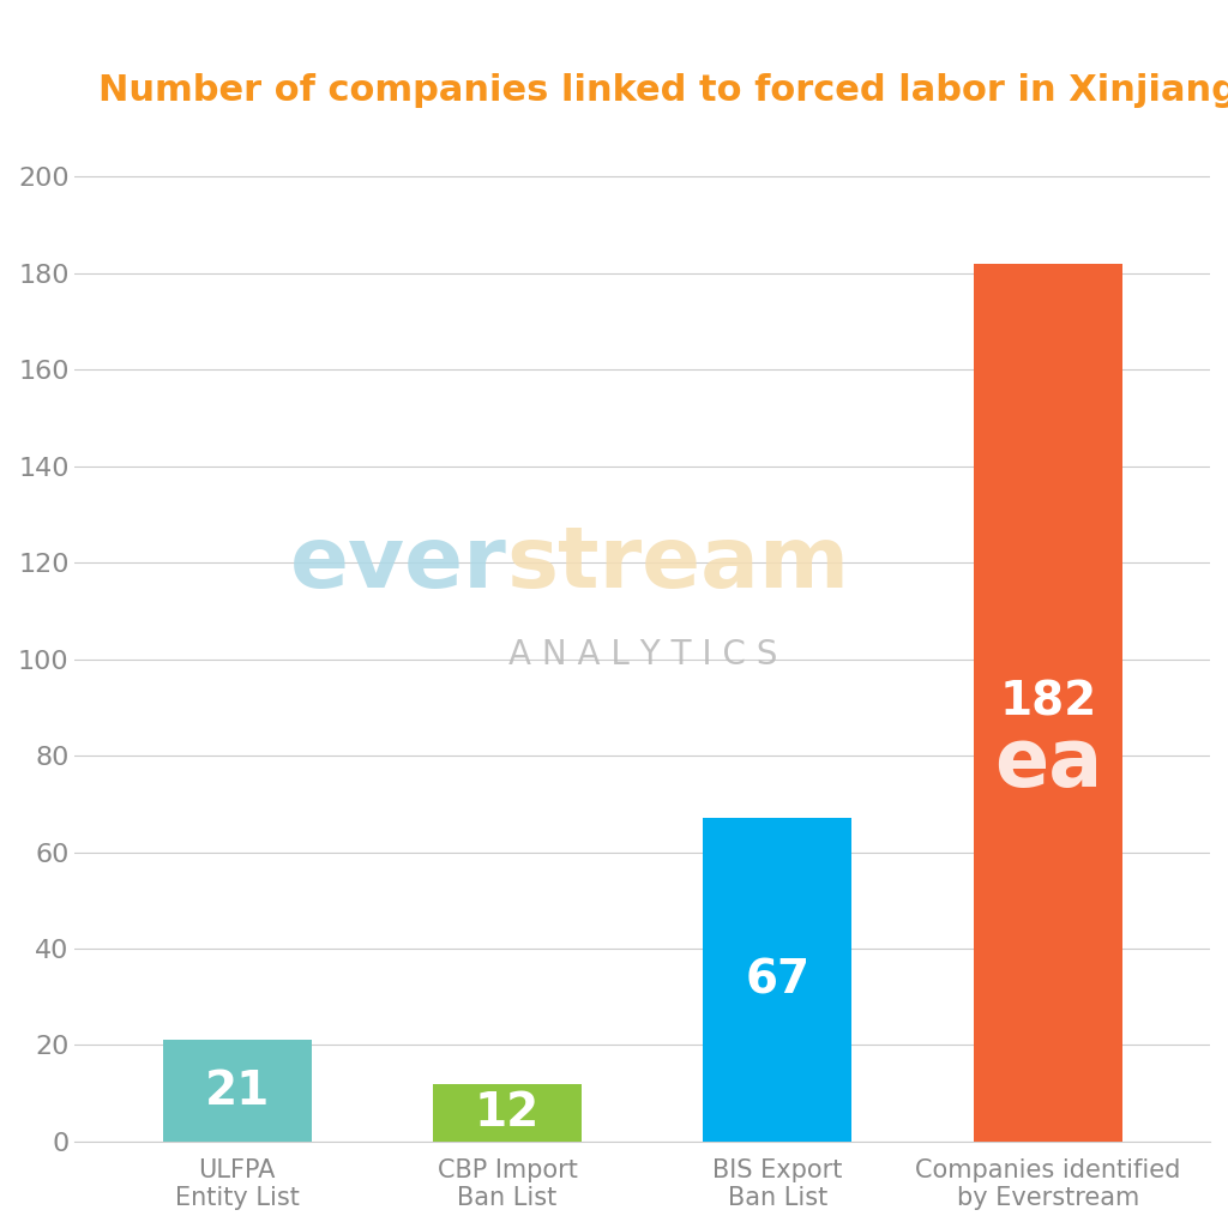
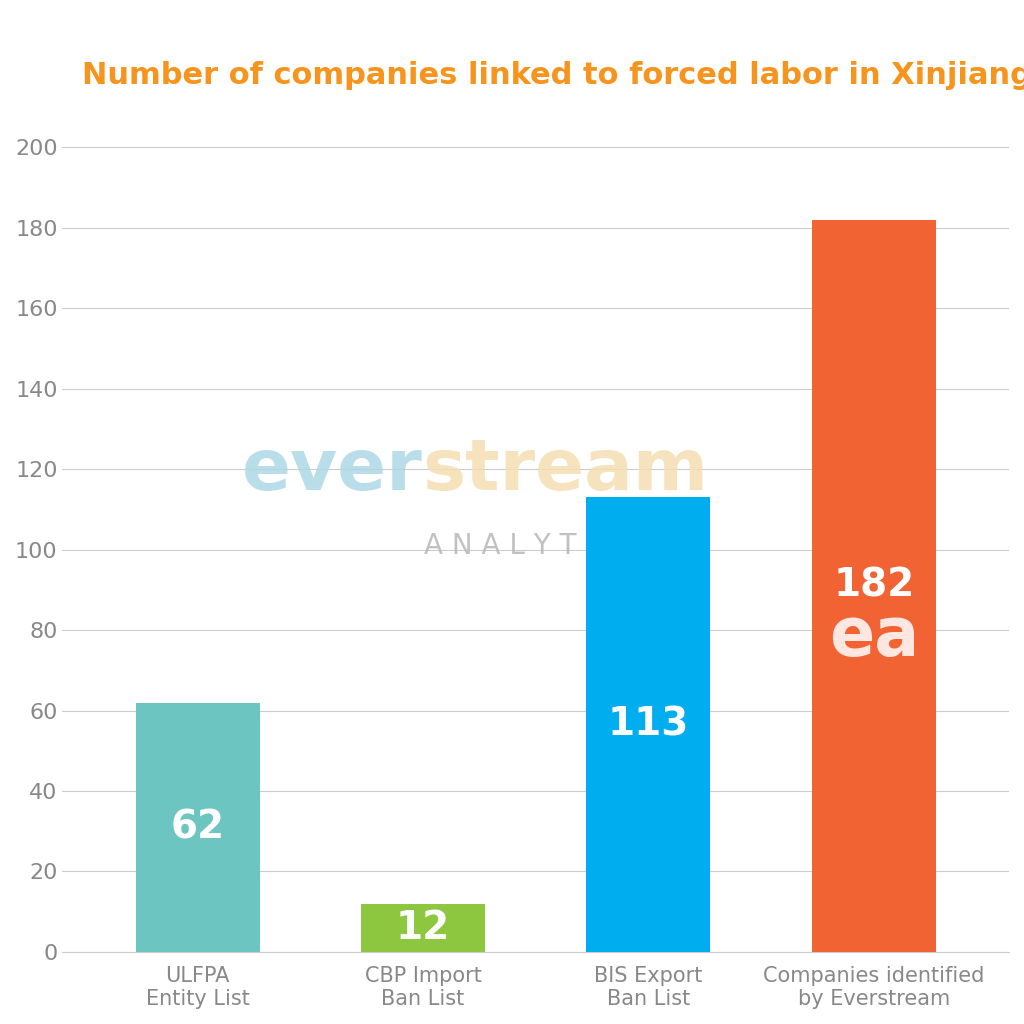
ULFPA Entity List: 21 -> 62
BIS Export Ban List: 67 -> 113
